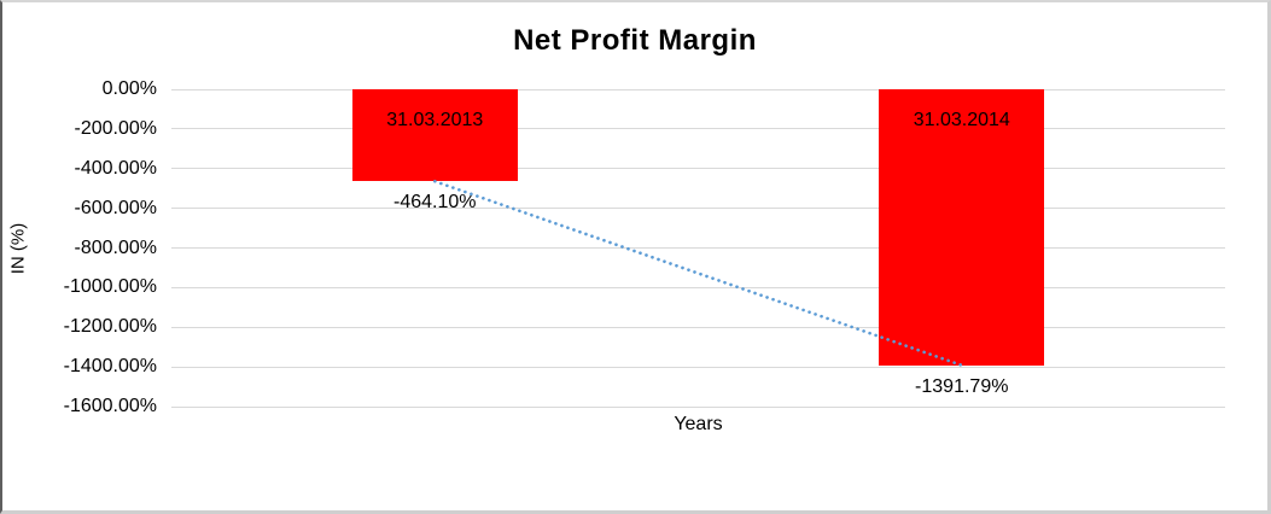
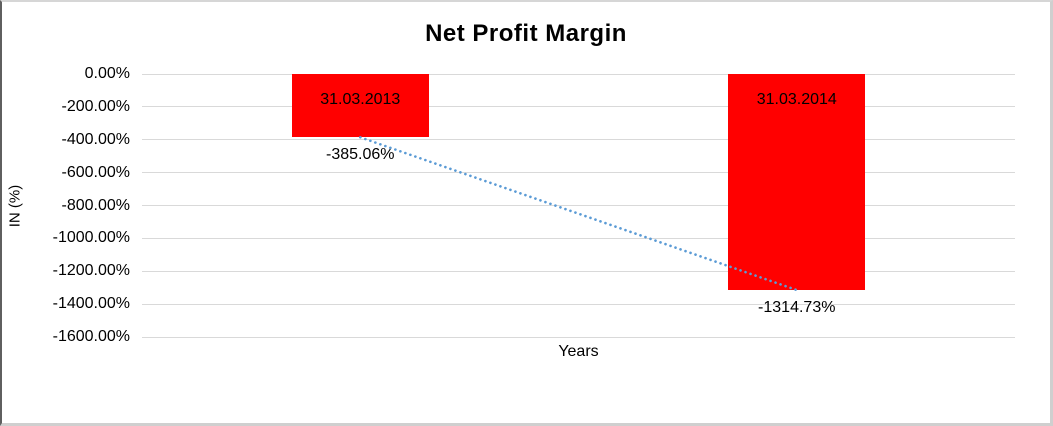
31.03.2013: -464.10% -> -385.06%
31.03.2014: -1391.79% -> -1314.73%
